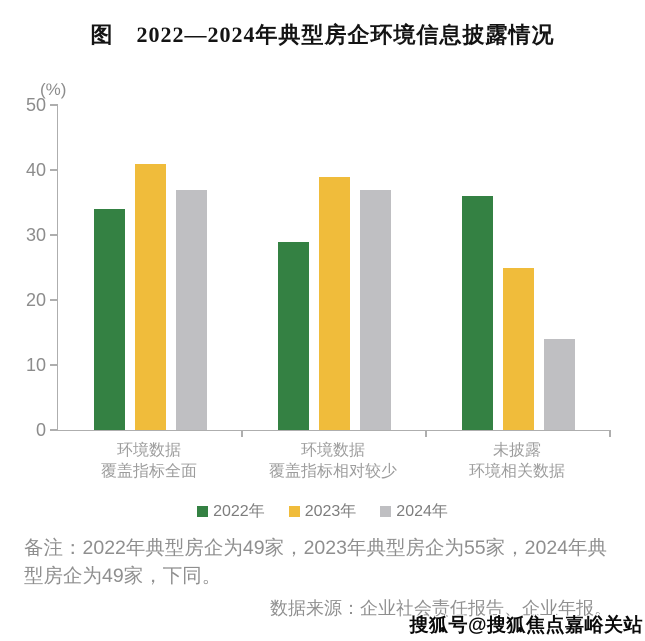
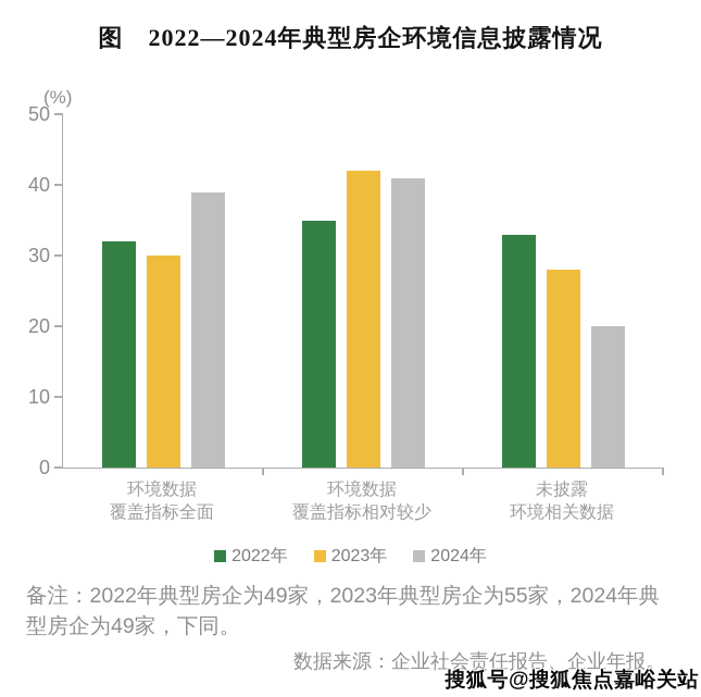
2022年/环境数据 覆盖指标全面: 34 -> 32
2023年/环境数据 覆盖指标全面: 41 -> 30
2024年/环境数据 覆盖指标全面: 37 -> 39
2022年/环境数据 覆盖指标相对较少: 29 -> 35
2023年/环境数据 覆盖指标相对较少: 39 -> 42
2024年/环境数据 覆盖指标相对较少: 37 -> 41
2022年/未披露 环境相关数据: 36 -> 33
2023年/未披露 环境相关数据: 25 -> 28
2024年/未披露 环境相关数据: 14 -> 20
